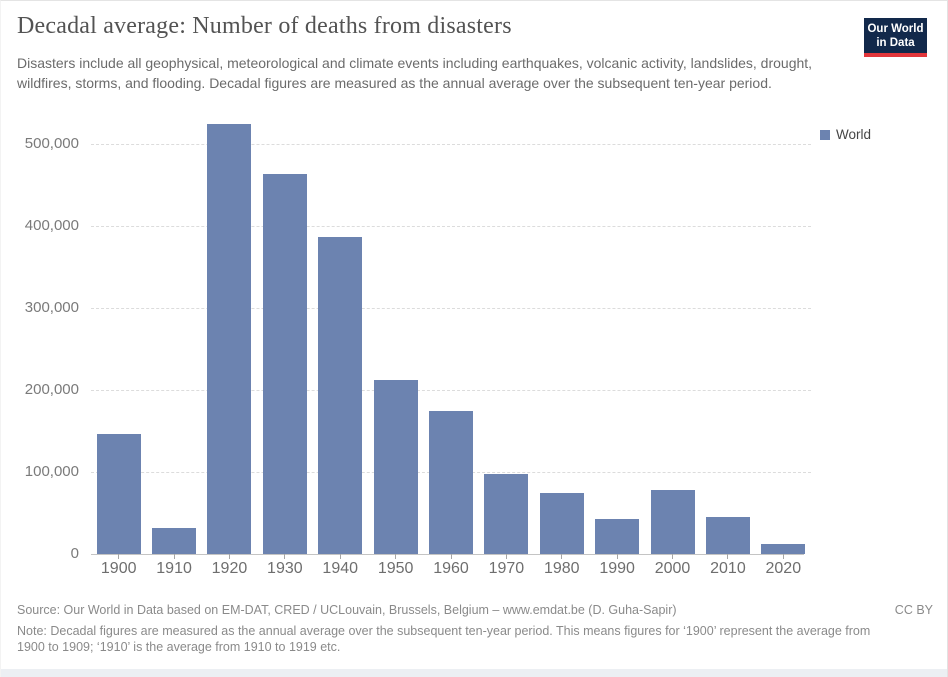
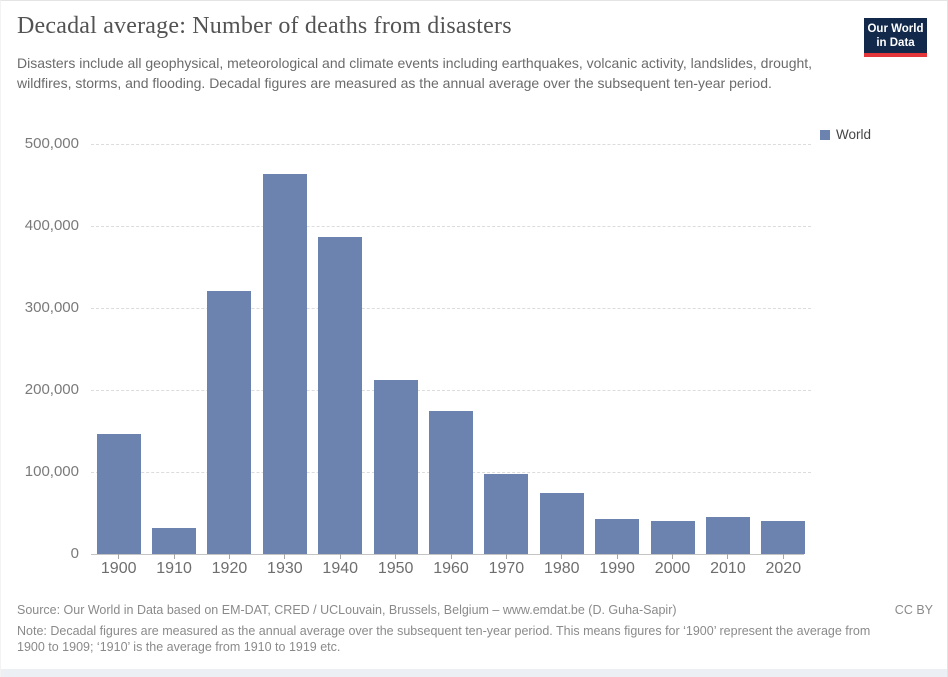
1920: 520000 -> 320000
2000: 80000 -> 40000
2020: 10000 -> 40000
